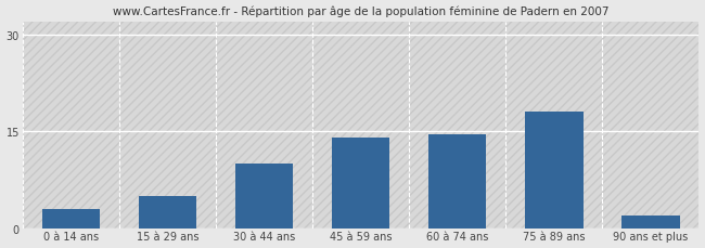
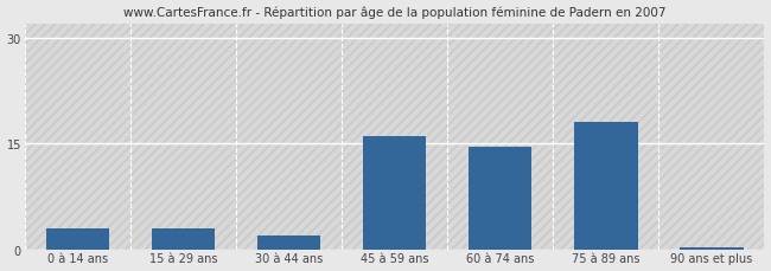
15 à 29 ans: 5.0 -> 3.0
30 à 44 ans: 10.0 -> 2.0
45 à 59 ans: 14.0 -> 16.0
90 ans et plus: 2.0 -> 0.3
